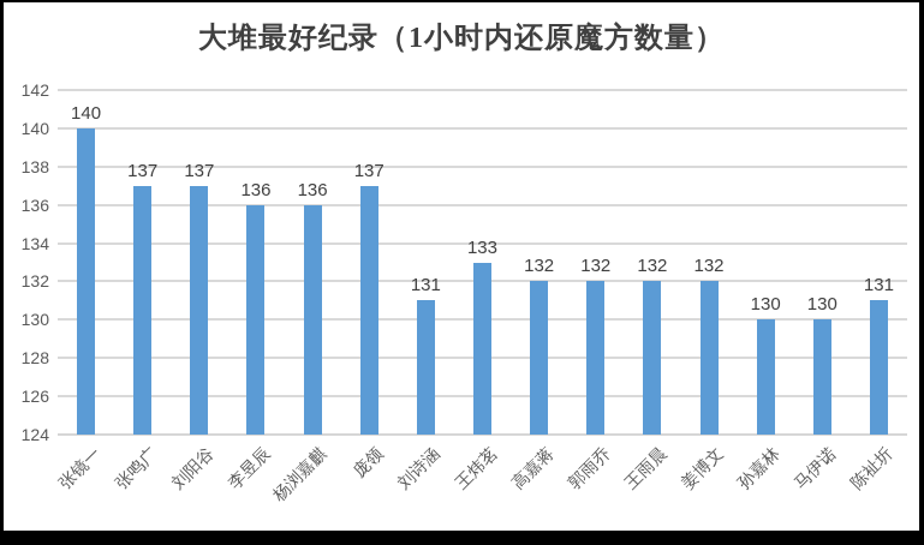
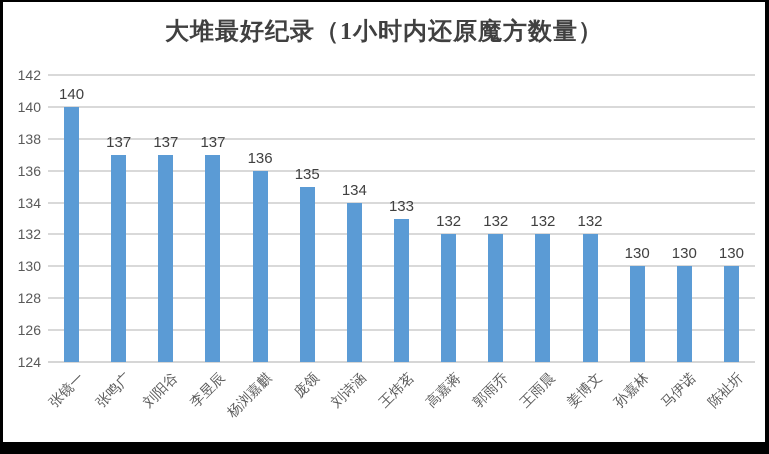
李昱辰: 136 -> 137
庞领: 137 -> 135
刘诗涵: 131 -> 134
陈祉圻: 131 -> 130
